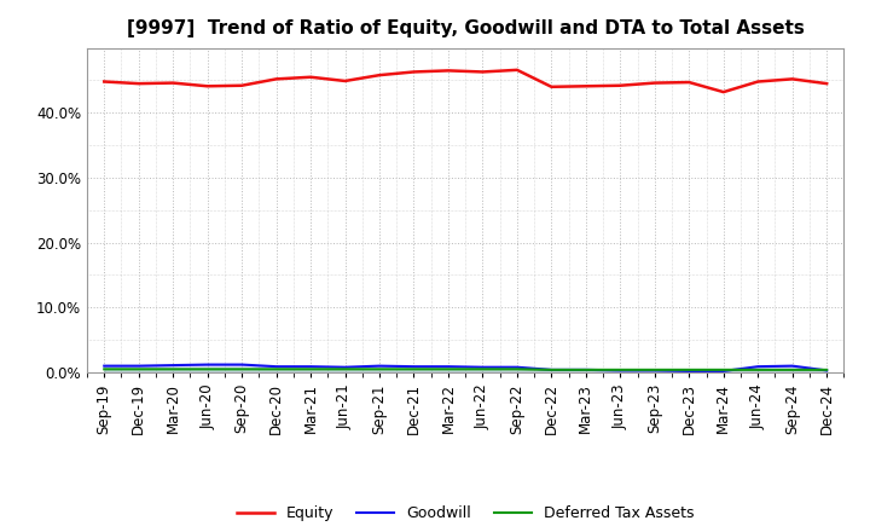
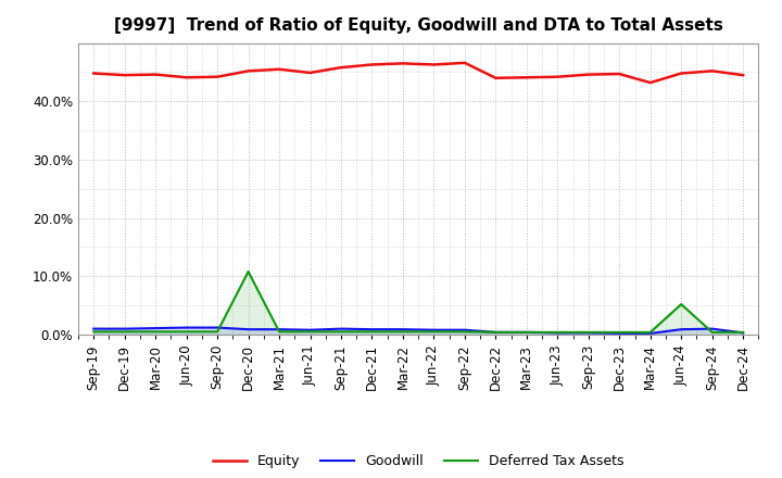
Deferred Tax Assets/Dec-20: 0.5% -> 10.8%
Deferred Tax Assets/Jun-24: 0.4% -> 5.2%
